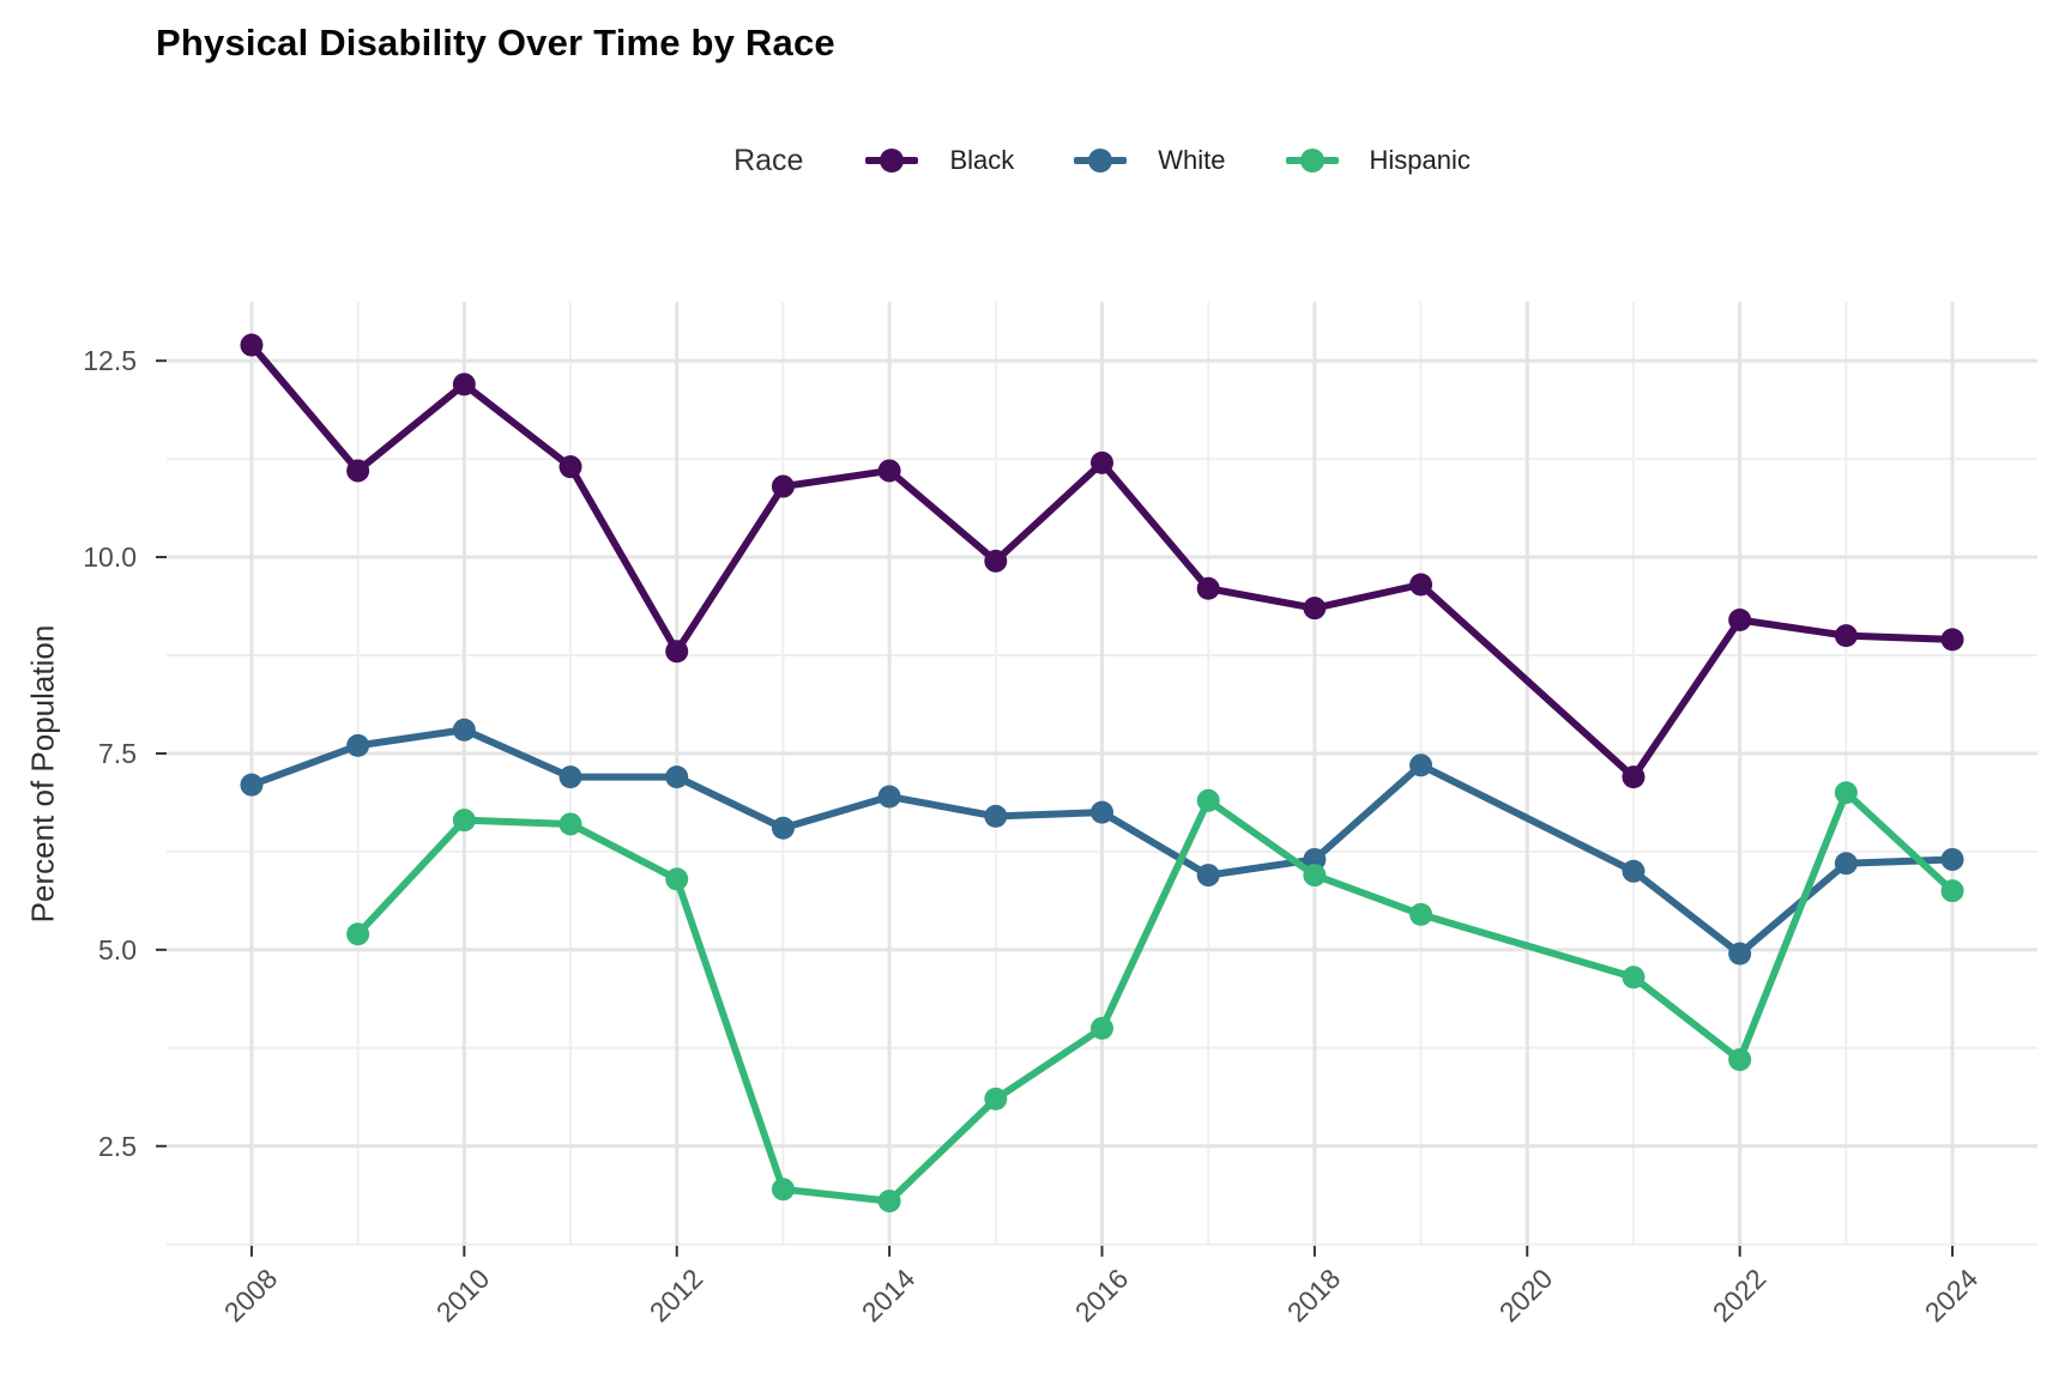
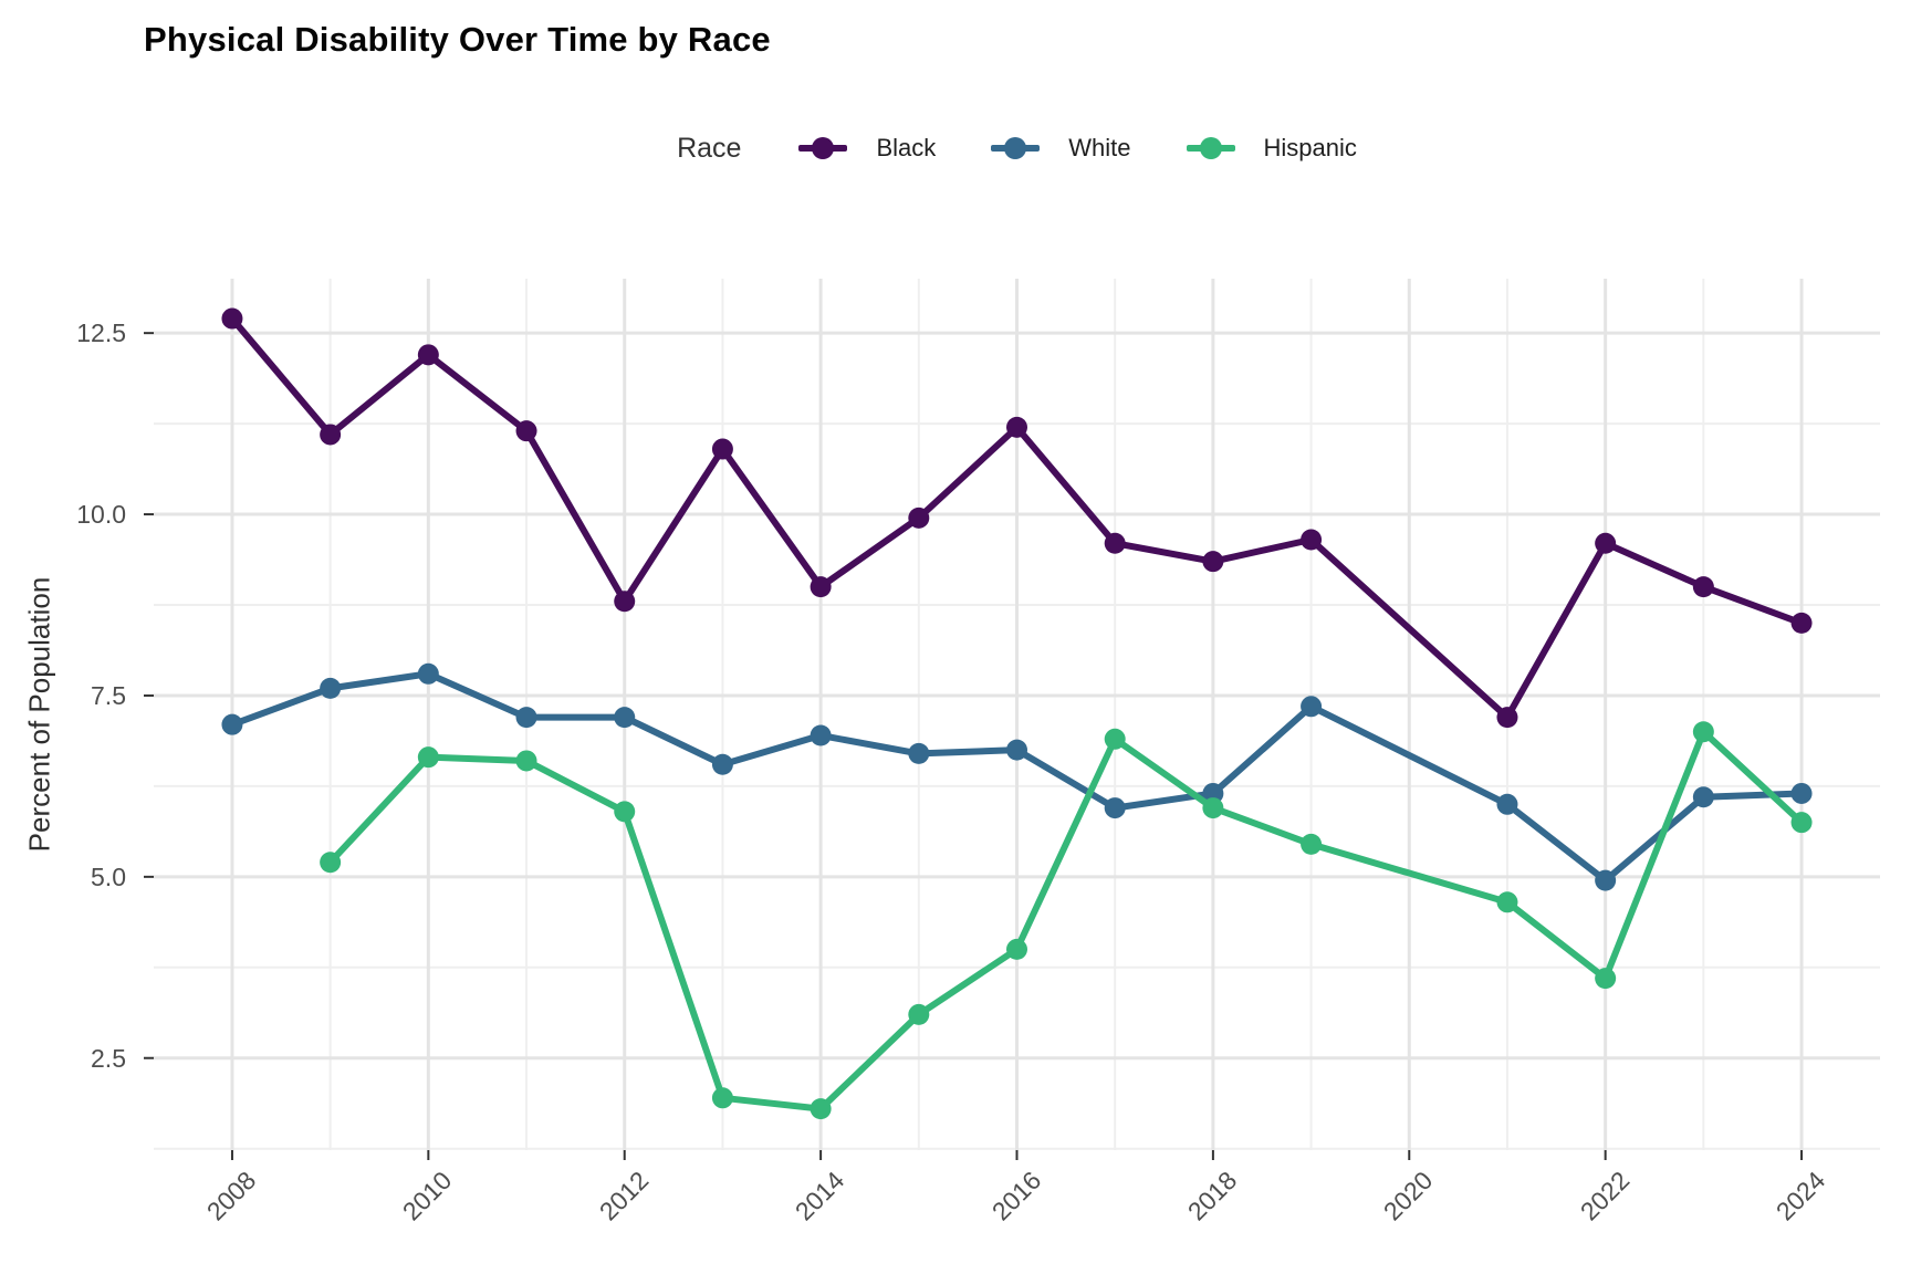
Black/2014: 11.1 -> 9.0
Black/2022: 9.2 -> 9.6
Black/2024: 8.9 -> 8.5
